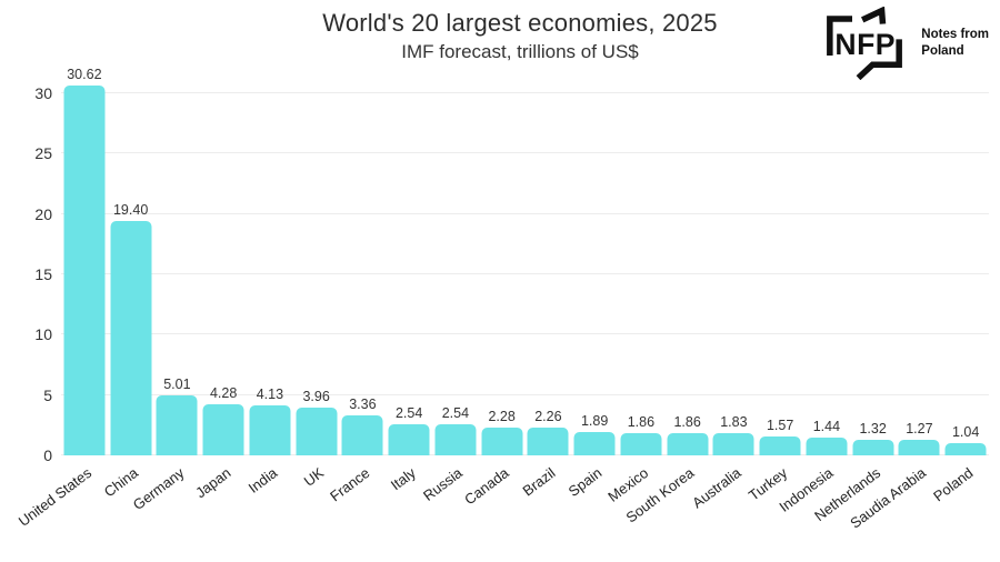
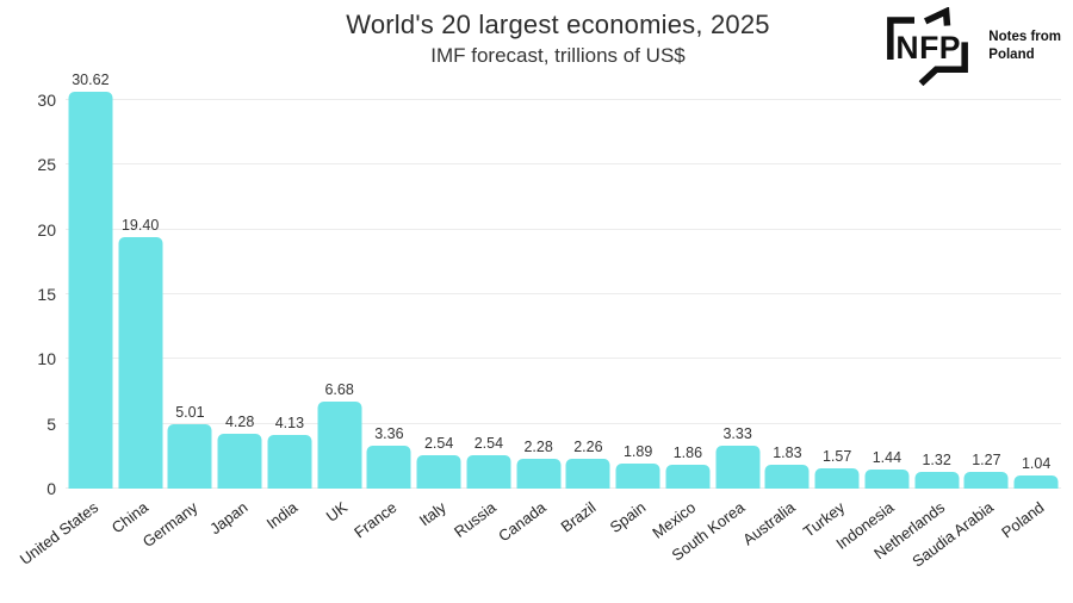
UK: 3.96 -> 6.68
South Korea: 1.86 -> 3.33
